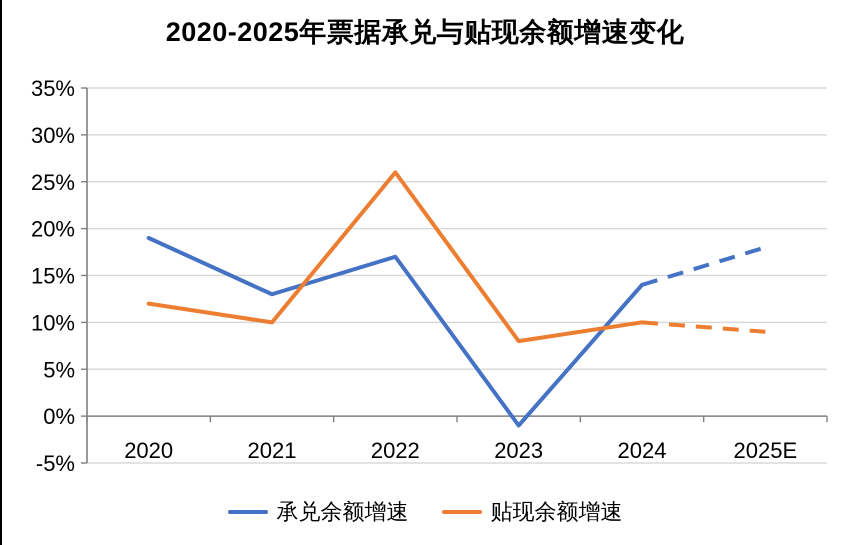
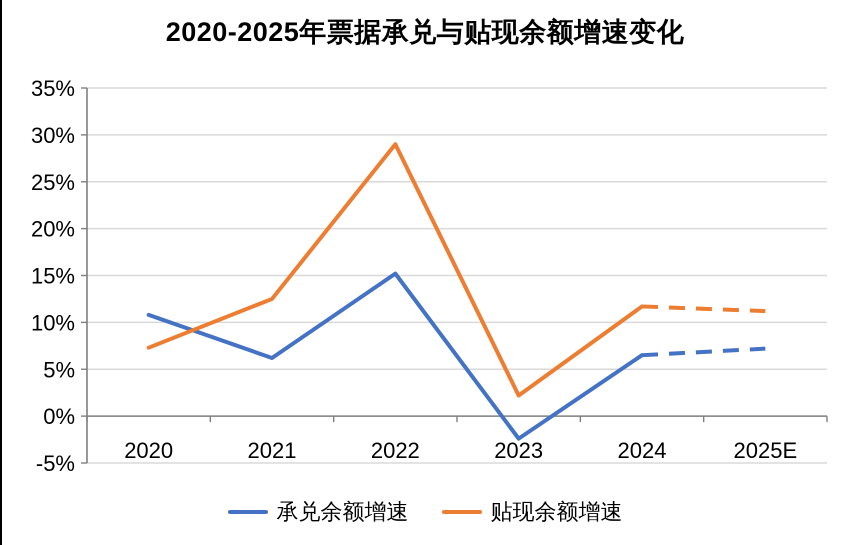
承兑余额增速/2020: 19% -> 11%
贴现余额增速/2020: 12% -> 7%
承兑余额增速/2021: 13% -> 6%
贴现余额增速/2021: 10% -> 12%
承兑余额增速/2022: 17% -> 15%
贴现余额增速/2022: 26% -> 29%
承兑余额增速/2023: -1% -> -2%
贴现余额增速/2023: 8% -> 2%
承兑余额增速/2024: 14% -> 6%
贴现余额增速/2024: 10% -> 12%
承兑余额增速/2025E: 18% -> 7%
贴现余额增速/2025E: 9% -> 11%
